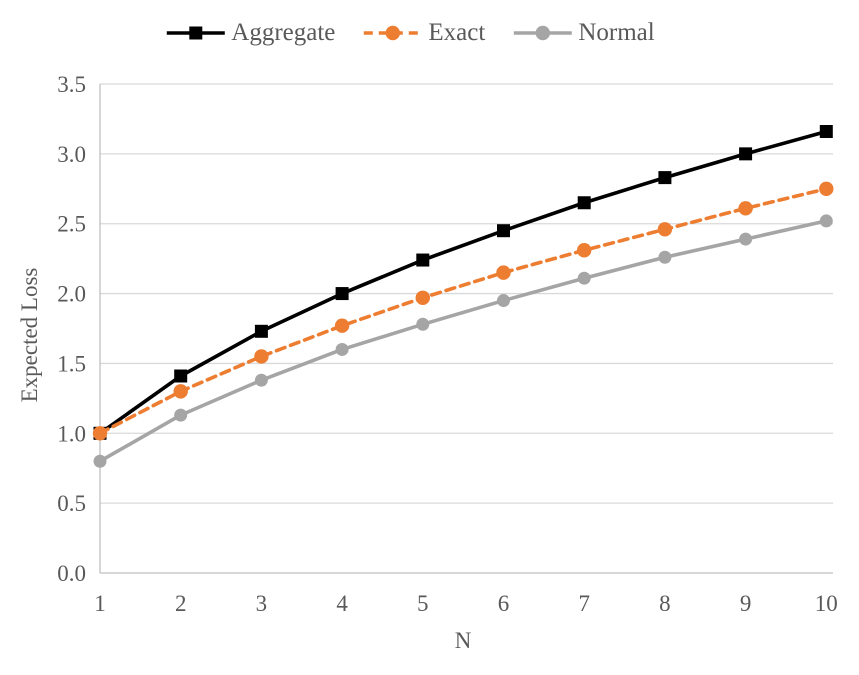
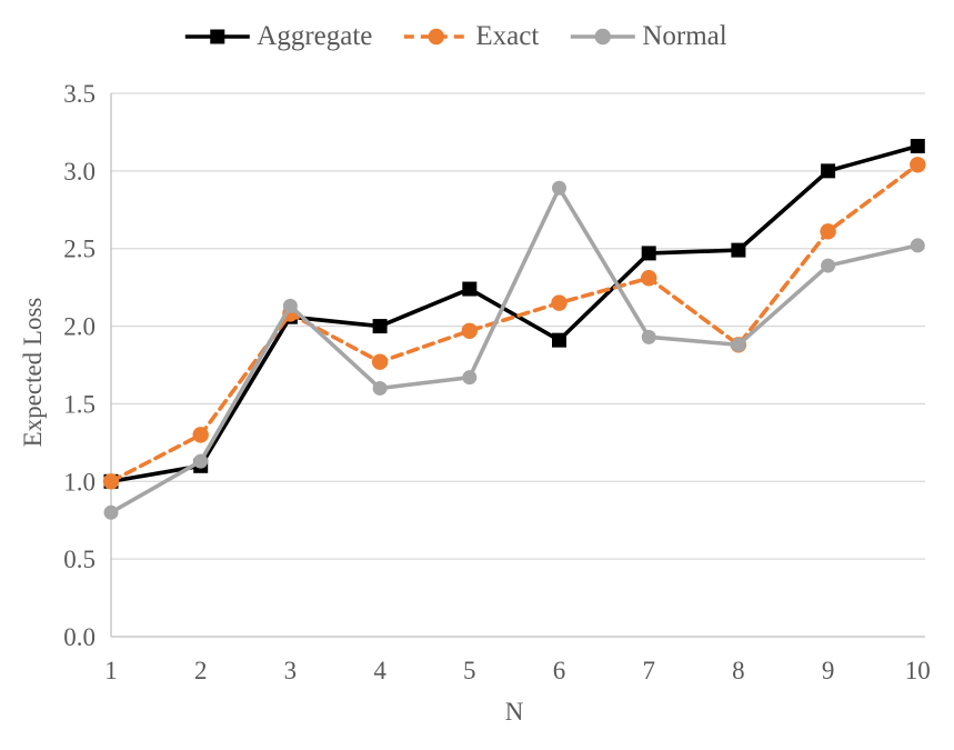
Aggregate/2: 1.41 -> 1.10
Aggregate/3: 1.73 -> 2.06
Exact/3: 1.55 -> 2.08
Normal/3: 1.38 -> 2.13
Normal/5: 1.78 -> 1.67
Aggregate/6: 2.45 -> 1.91
Normal/6: 1.95 -> 2.89
Aggregate/7: 2.65 -> 2.47
Normal/7: 2.11 -> 1.93
Aggregate/8: 2.83 -> 2.49
Exact/8: 2.46 -> 1.88
Normal/8: 2.26 -> 1.88
Exact/10: 2.75 -> 3.04
